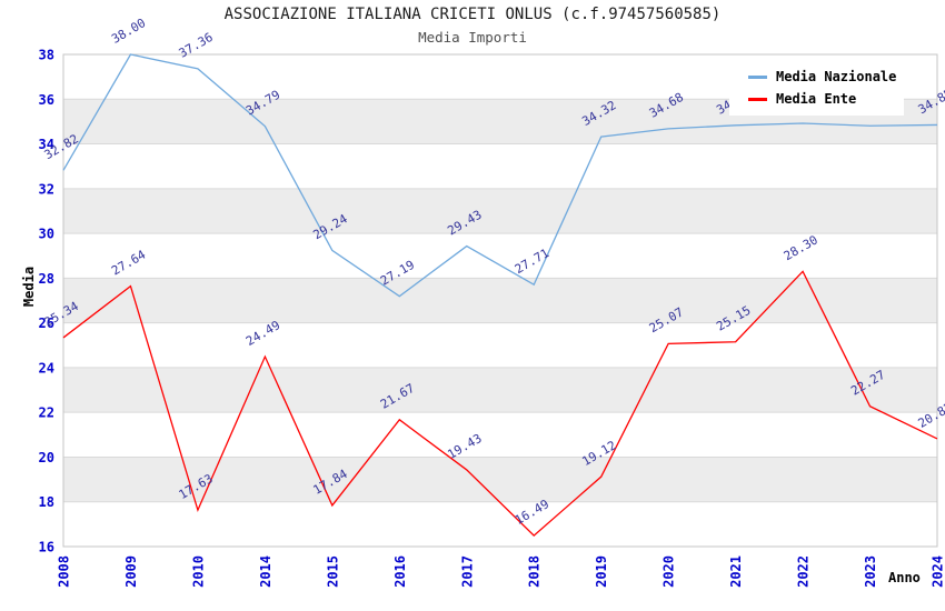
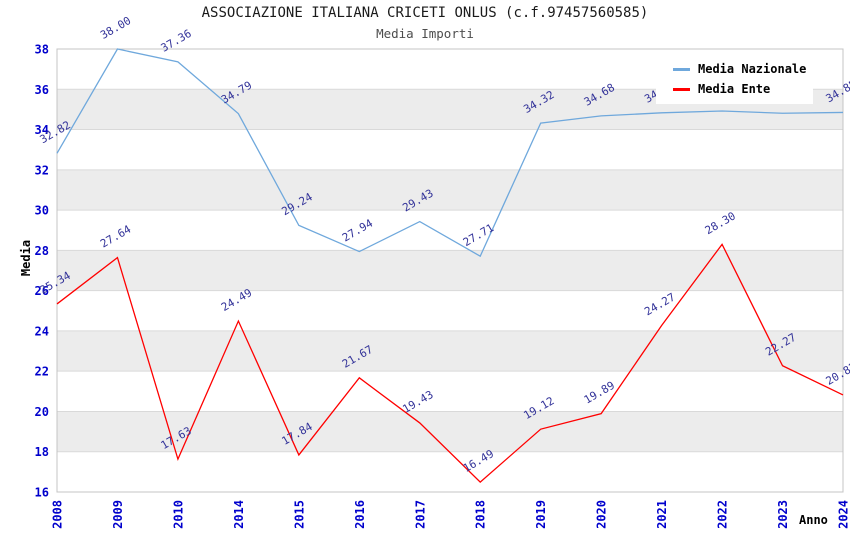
Media Nazionale/2016: 27.19 -> 27.94
Media Ente/2020: 25.07 -> 19.89
Media Ente/2021: 25.15 -> 24.27
